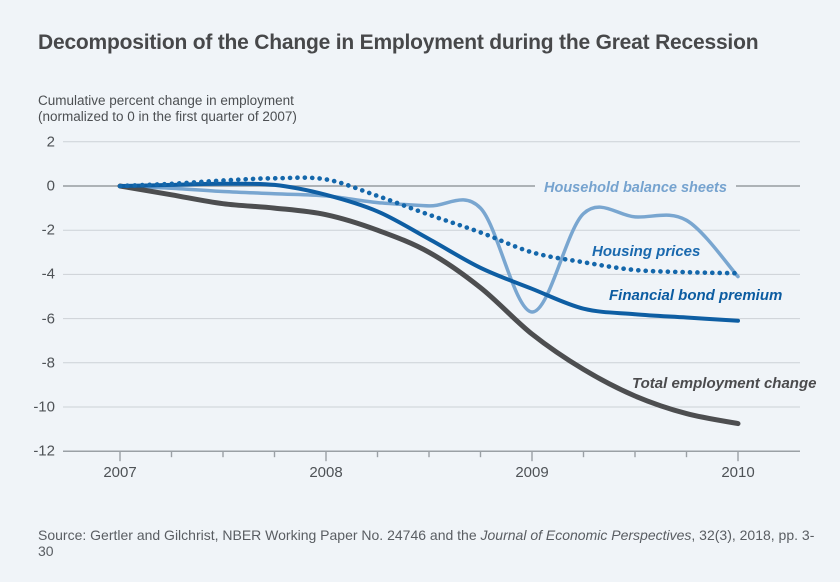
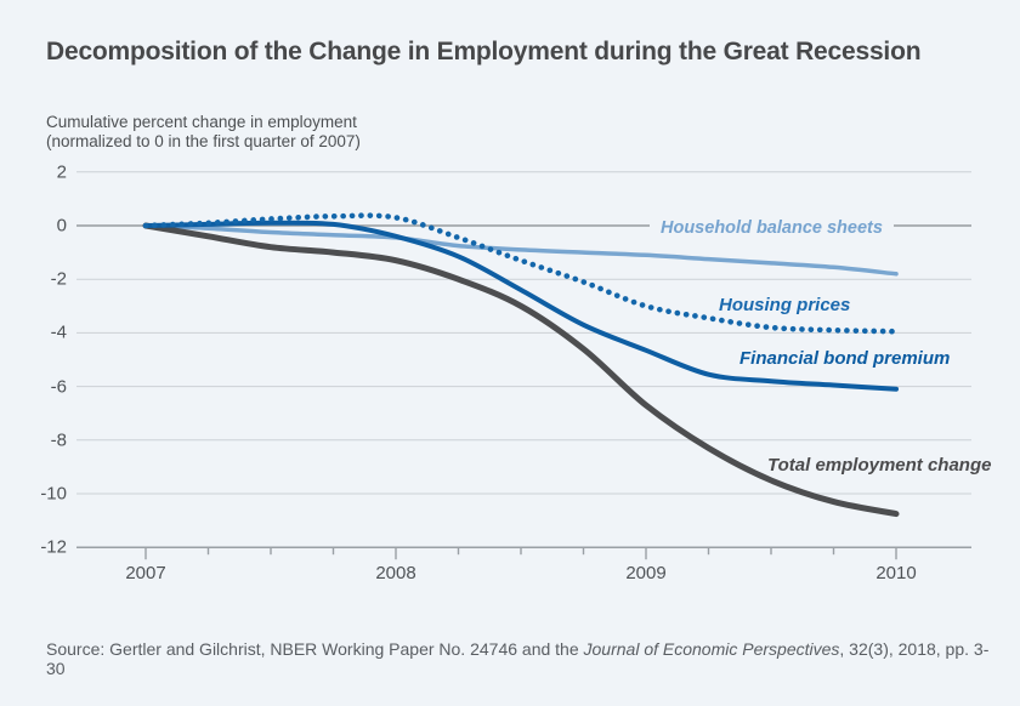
Household balance sheets/2009: -5.7 -> -1.1
Household balance sheets/2010: -4.1 -> -1.8
